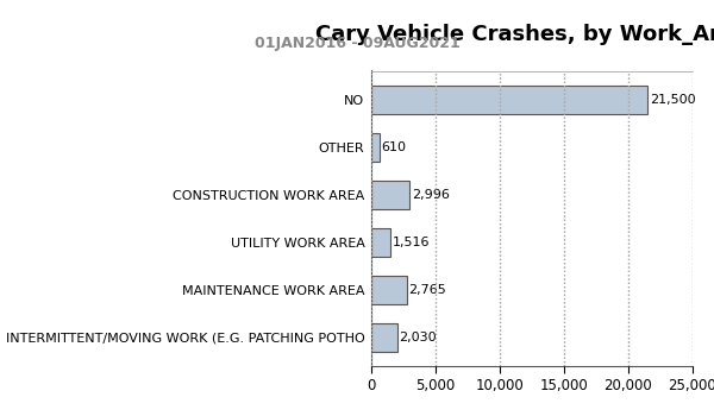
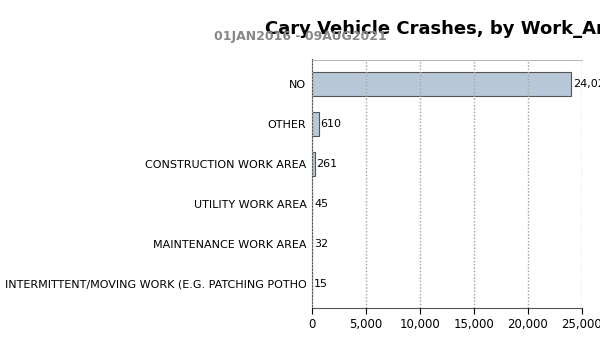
NO: 21,500 -> 24,000
CONSTRUCTION WORK AREA: 2,996 -> 261
UTILITY WORK AREA: 1,516 -> 45
MAINTENANCE WORK AREA: 2,765 -> 32
INTERMITTENT/MOVING WORK (E.G. PATCHING POTHO: 2,030 -> 15
